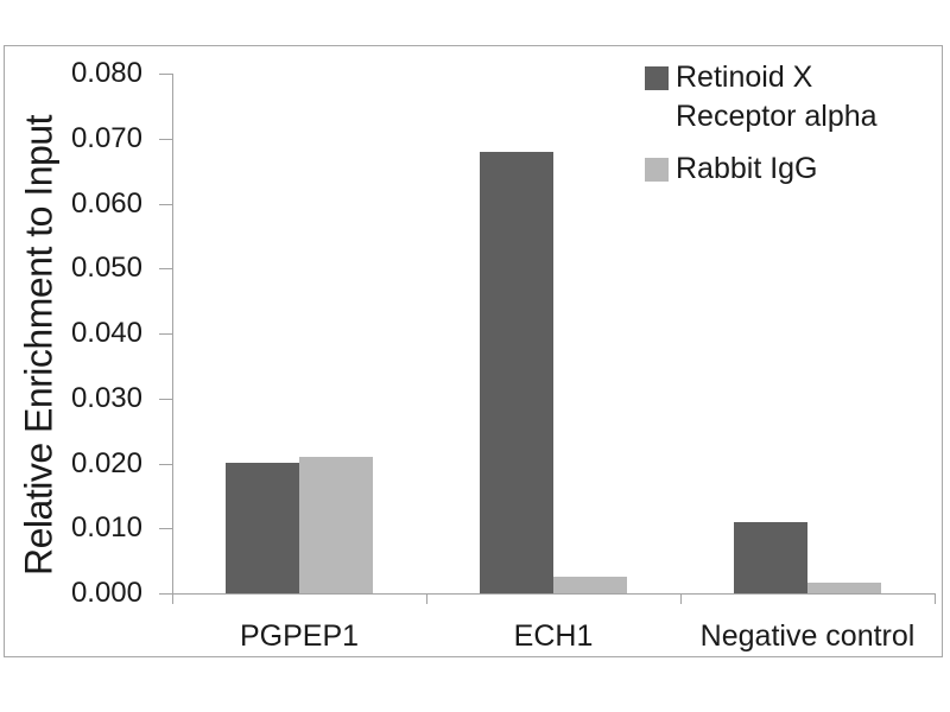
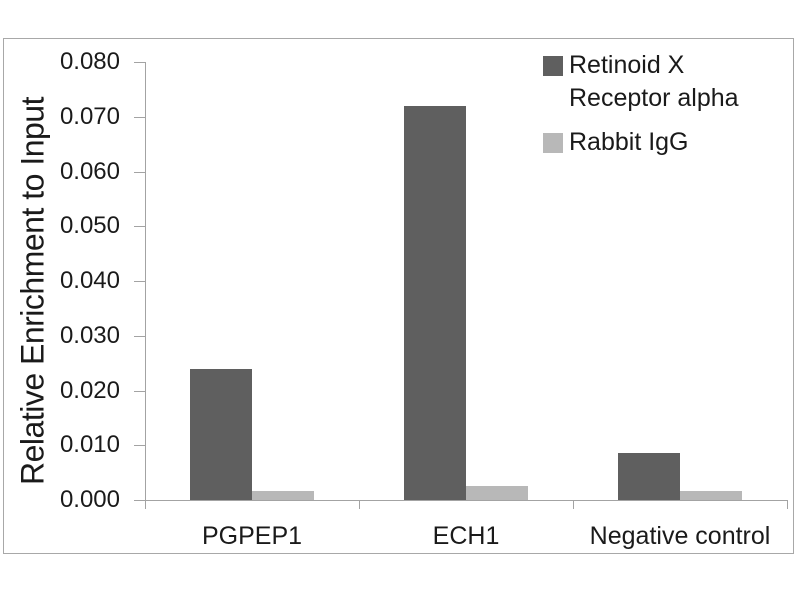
Retinoid X Receptor alpha/PGPEP1: 0.020 -> 0.024
Rabbit IgG/PGPEP1: 0.021 -> 0.002
Retinoid X Receptor alpha/ECH1: 0.068 -> 0.072
Retinoid X Receptor alpha/Negative control: 0.011 -> 0.009
